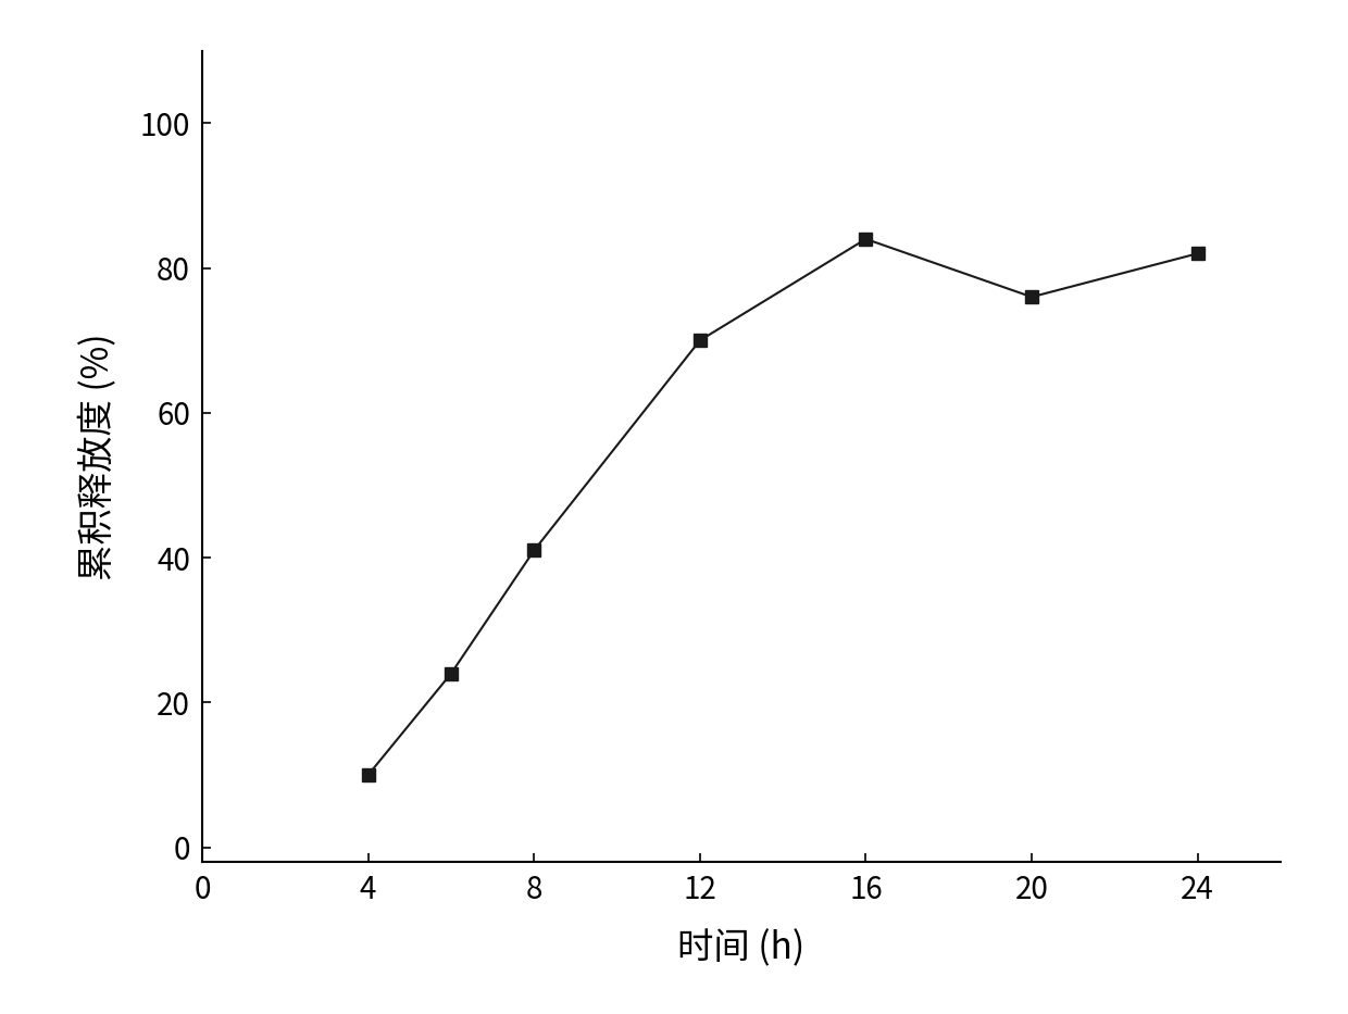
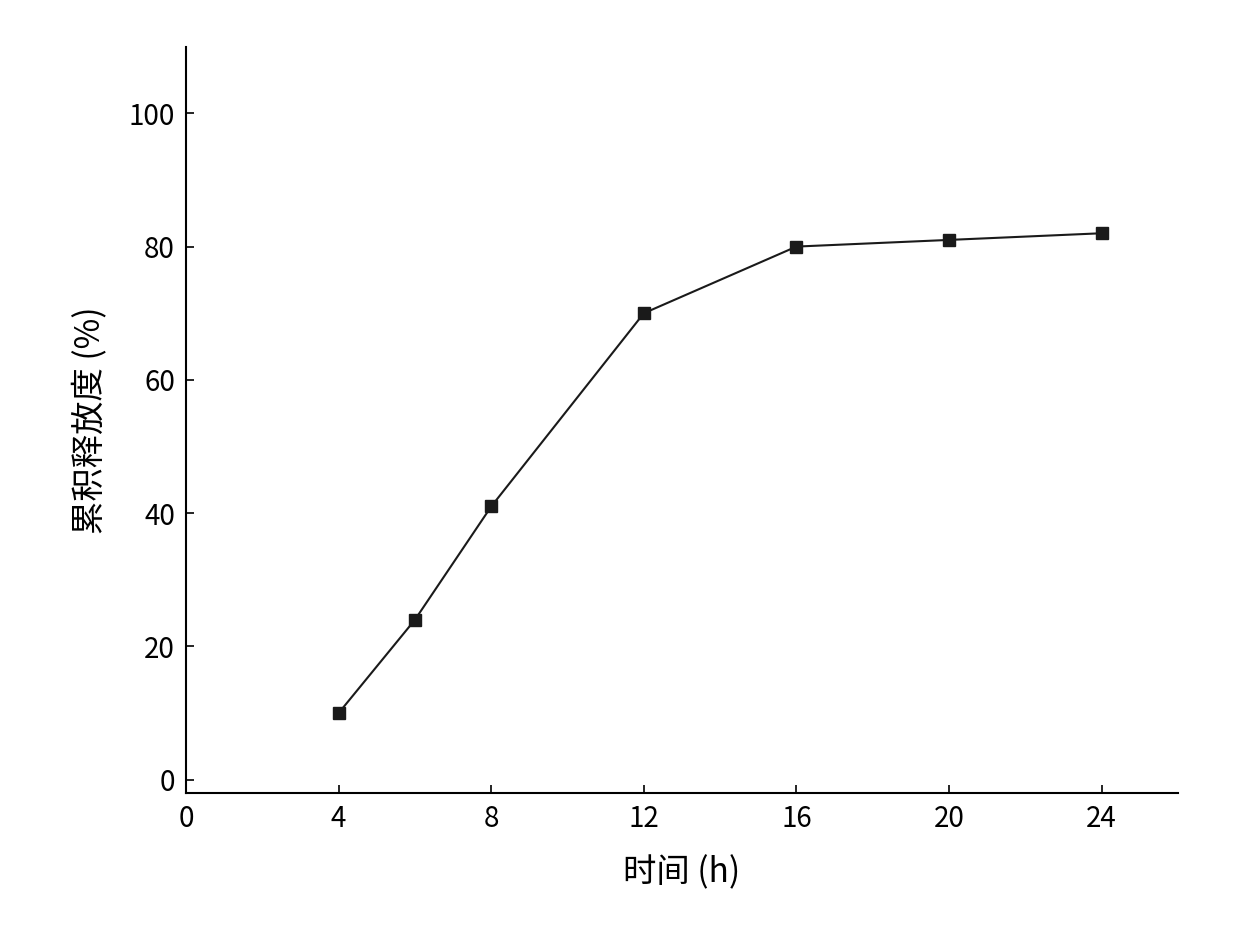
16: 84 -> 80
20: 76 -> 81
